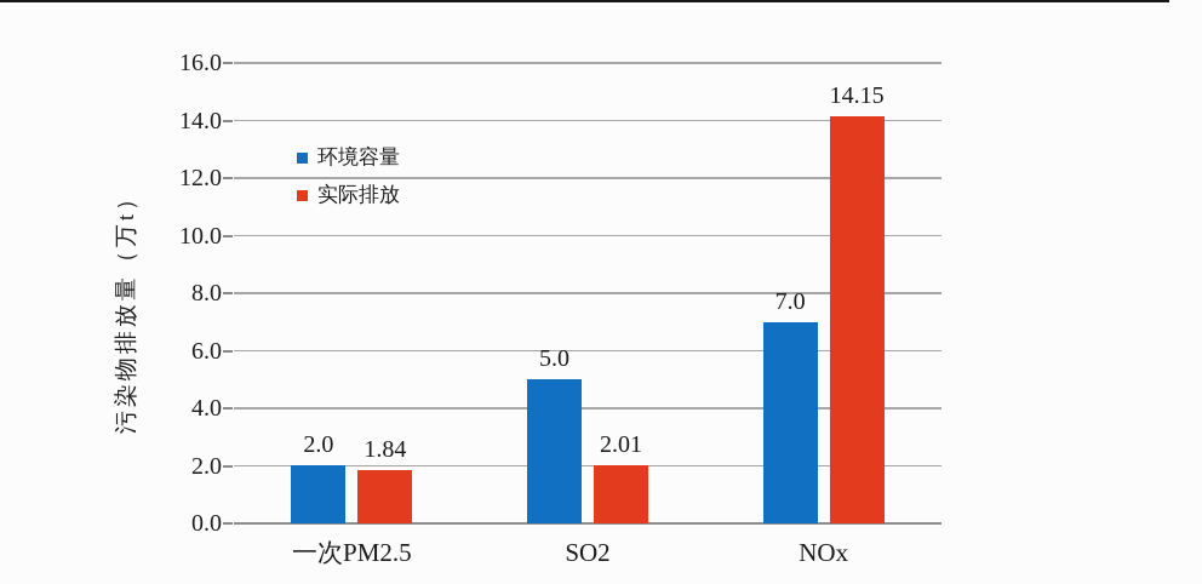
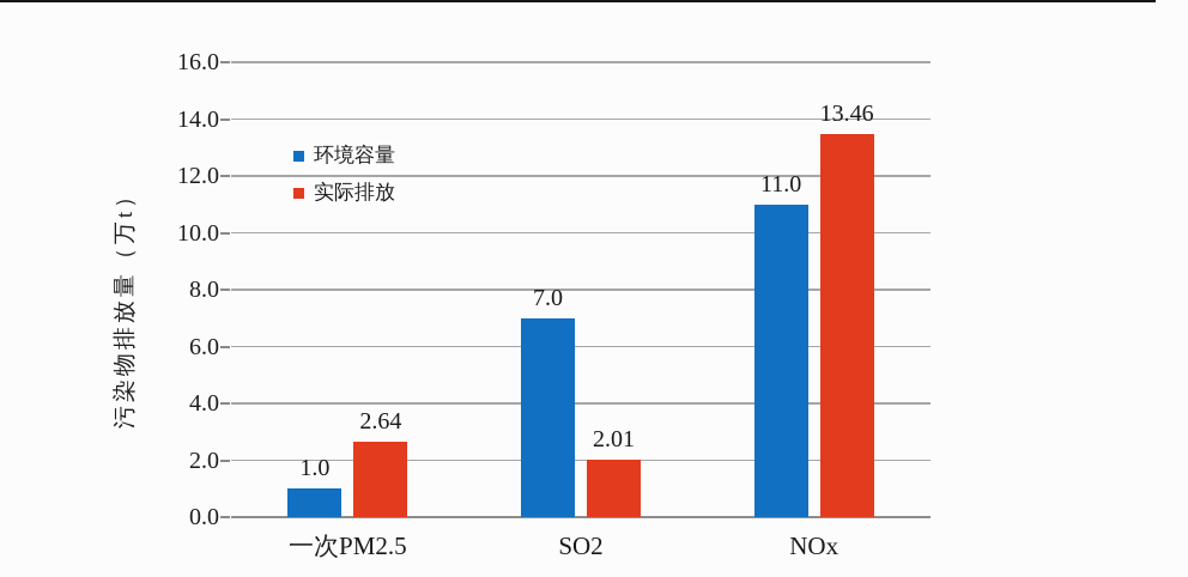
环境容量/一次PM2.5: 2.0 -> 1.0
实际排放/一次PM2.5: 1.84 -> 2.64
环境容量/SO2: 5.0 -> 7.0
环境容量/NOx: 7.0 -> 11.0
实际排放/NOx: 14.15 -> 13.46
